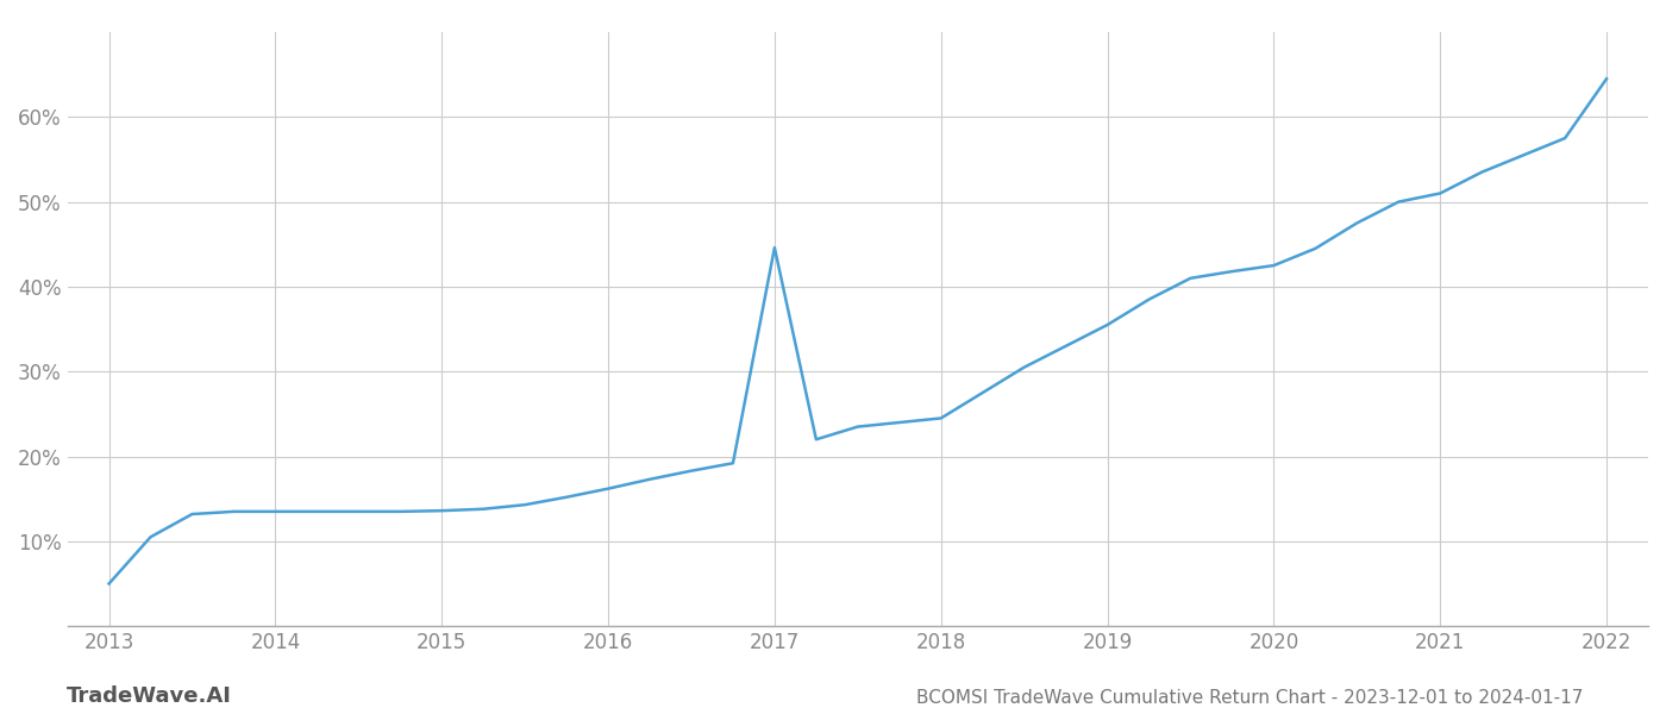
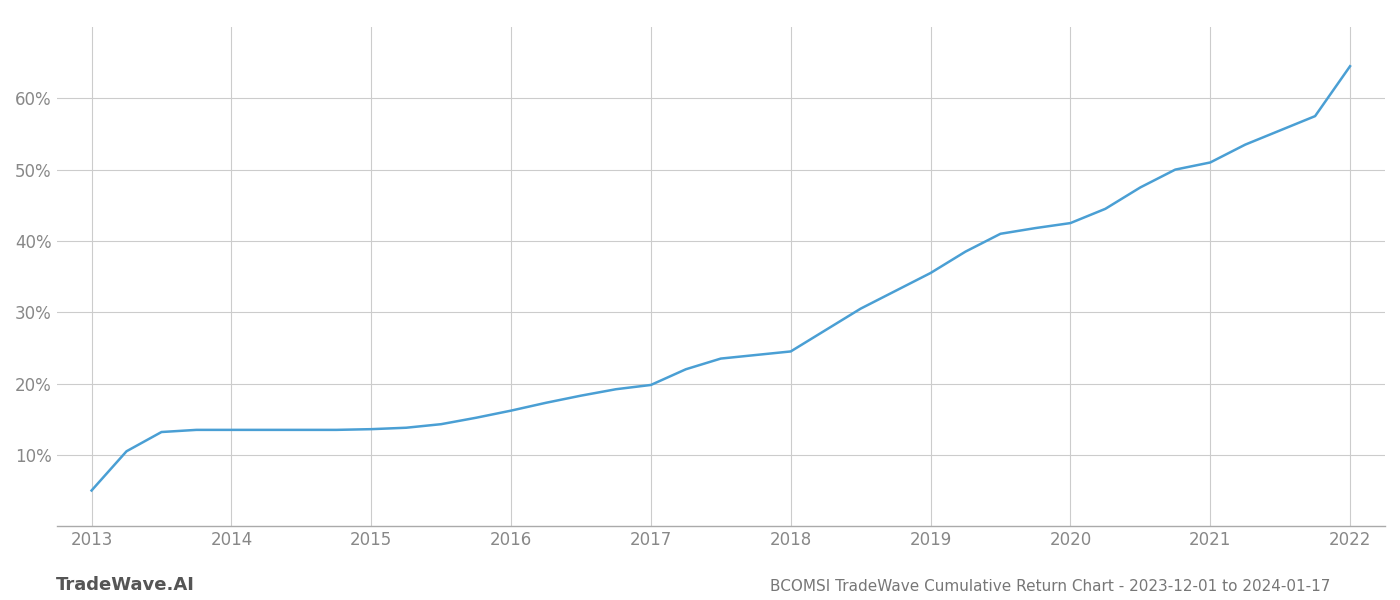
2017: 44.6% -> 19.8%
